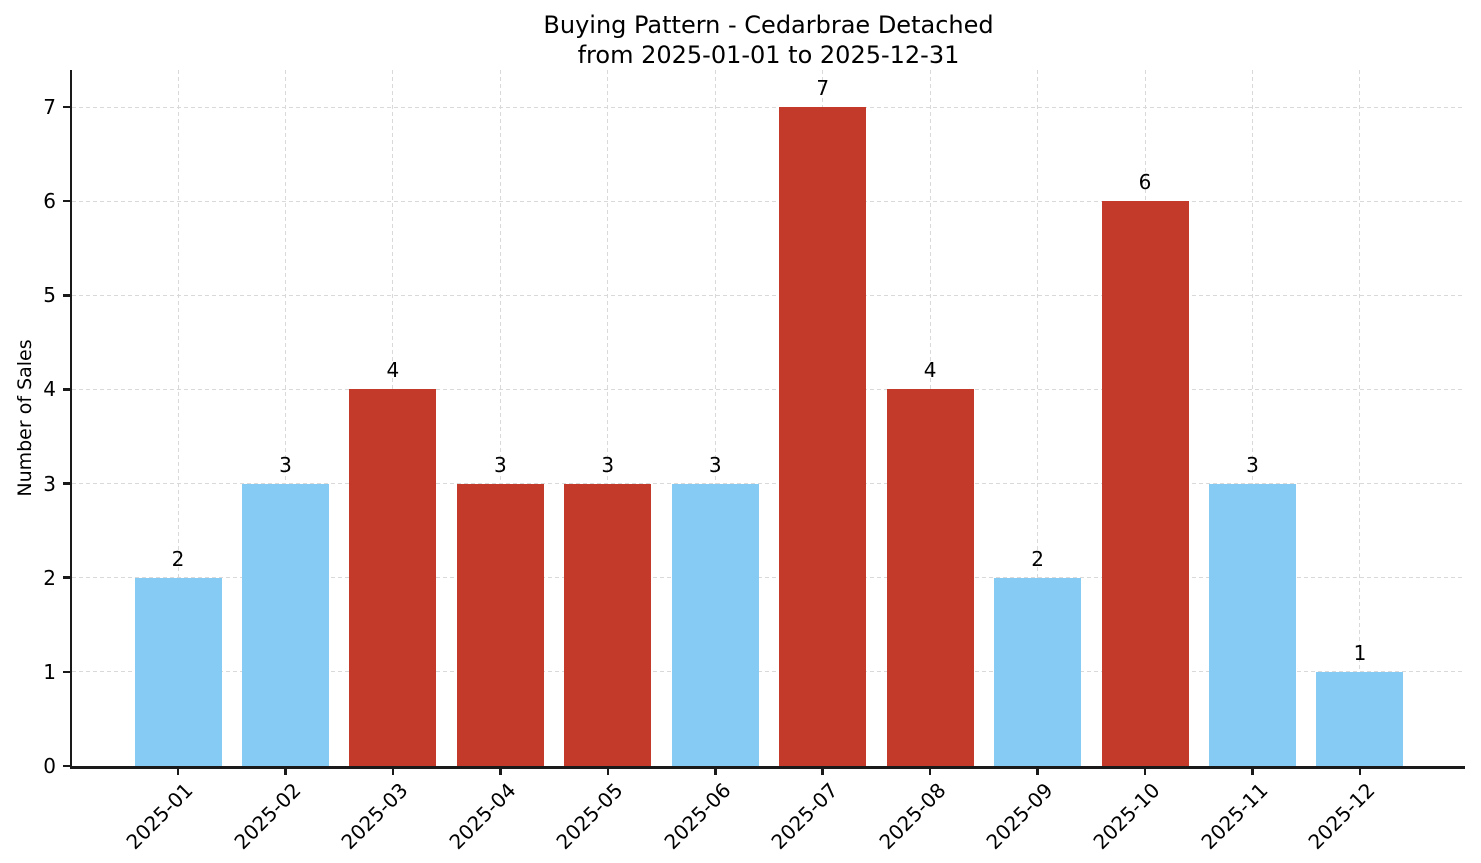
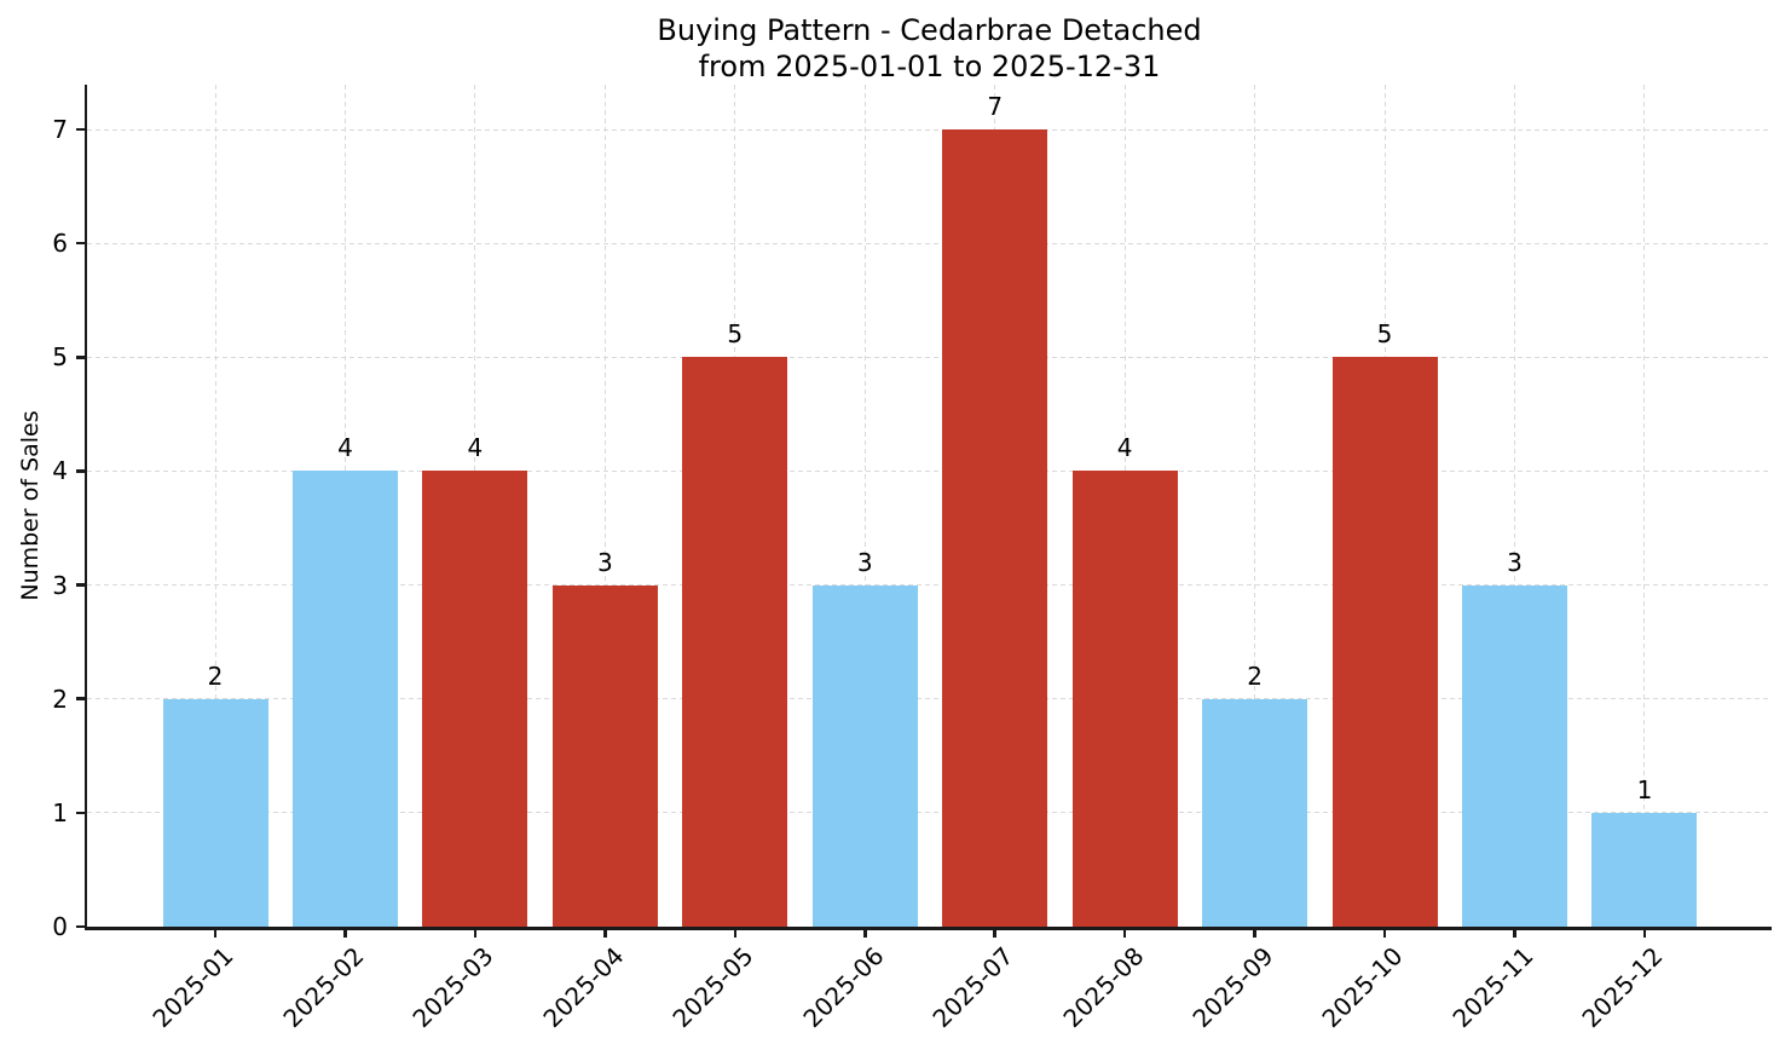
2025-02: 3 -> 4
2025-05: 3 -> 5
2025-10: 6 -> 5
